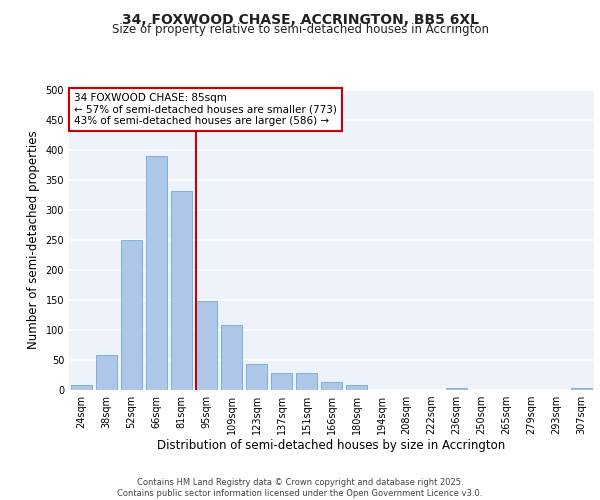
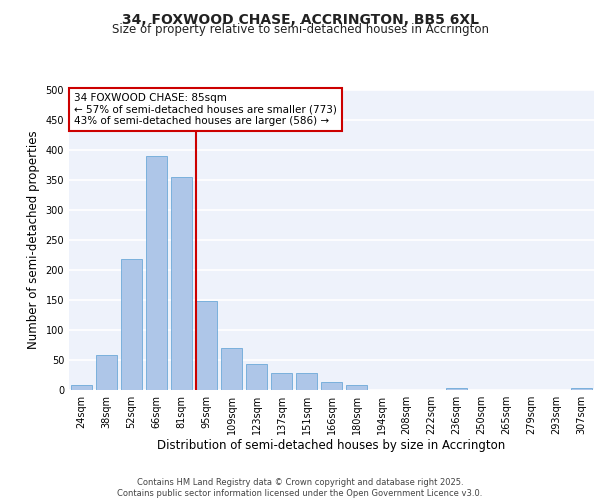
52sqm: 250 -> 218
81sqm: 332 -> 355
109sqm: 108 -> 70
